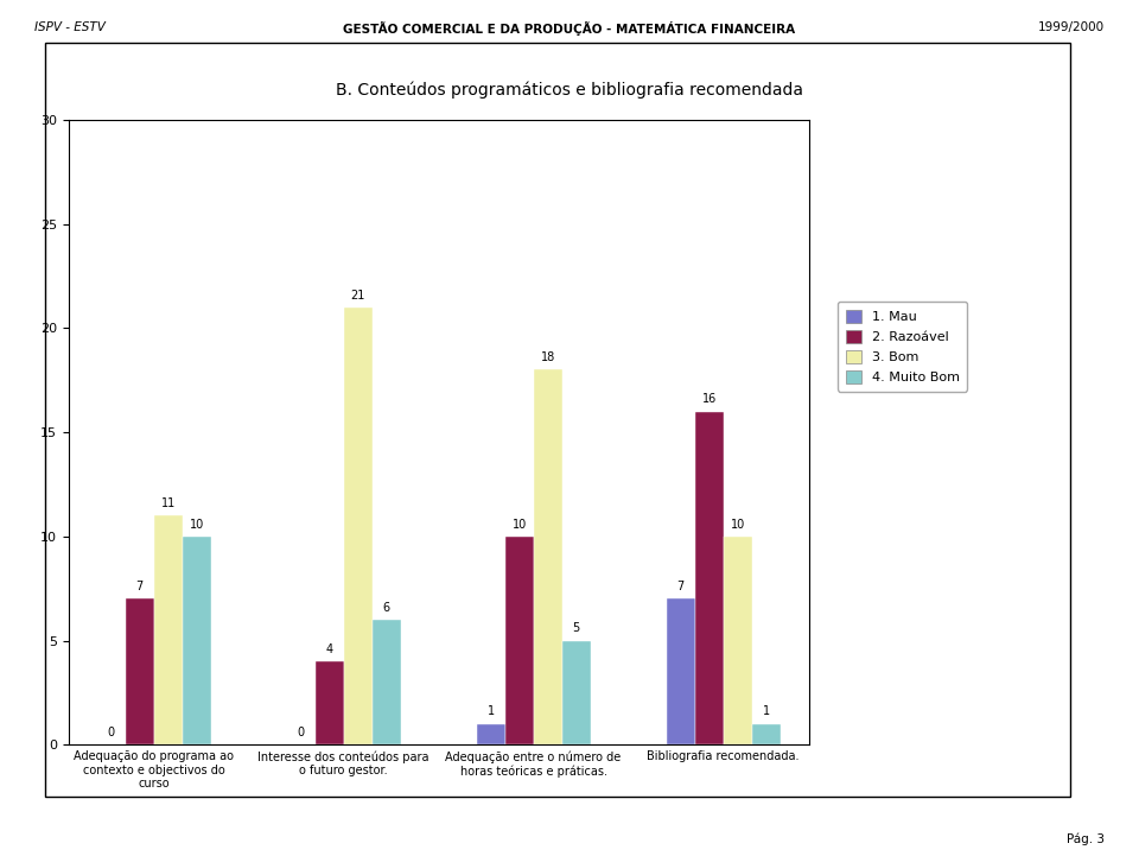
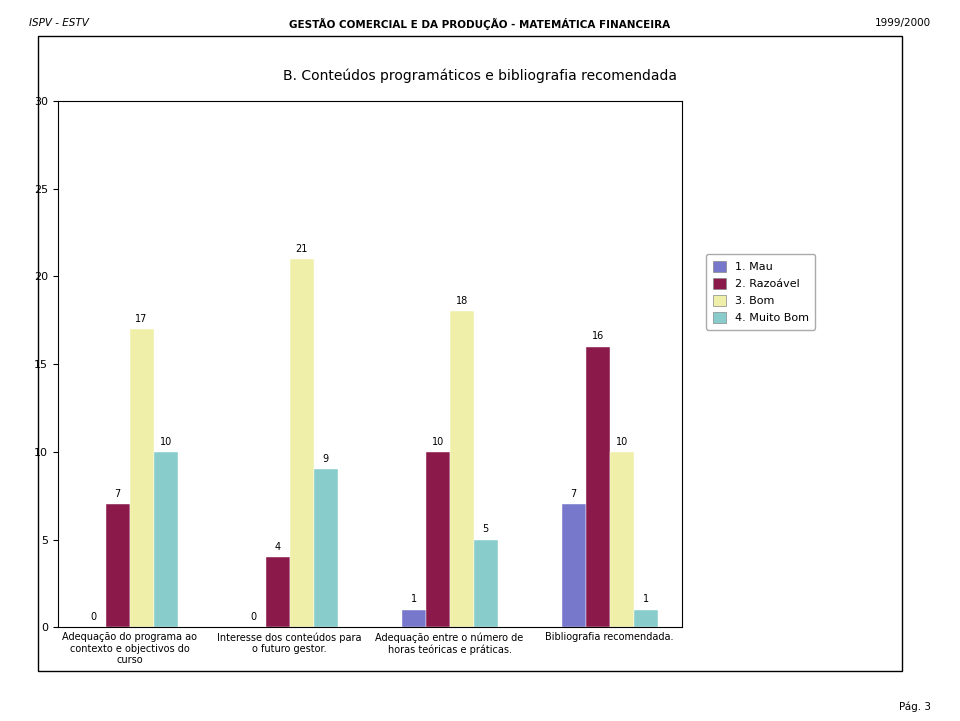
3. Bom/Adequação do programa ao contexto e objectivos do curso: 11 -> 17
4. Muito Bom/Interesse dos conteúdos para o futuro gestor.: 6 -> 9
